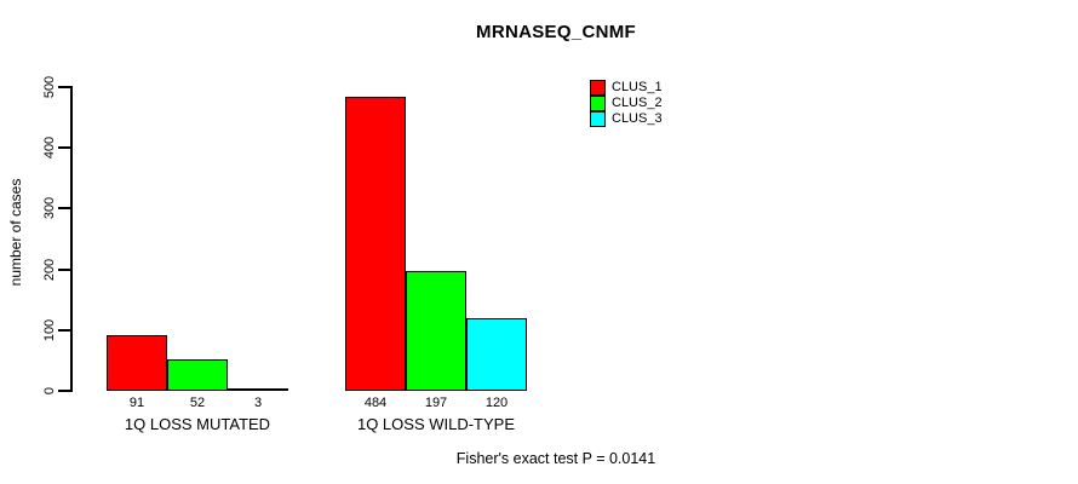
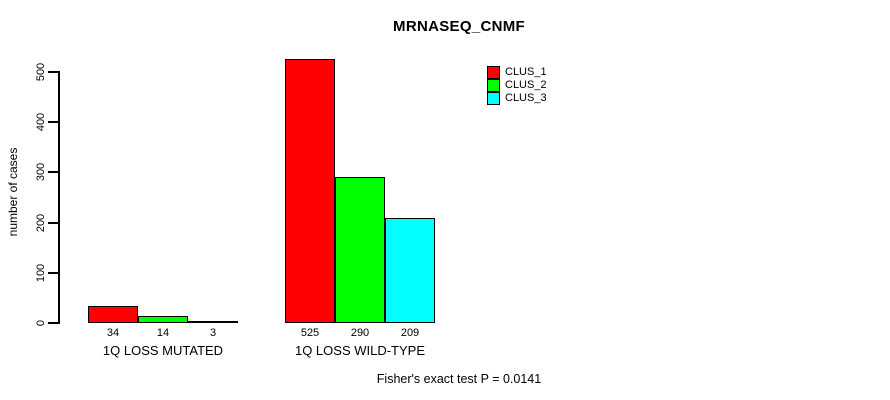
CLUS_1/1Q LOSS MUTATED: 91 -> 34
CLUS_2/1Q LOSS MUTATED: 52 -> 14
CLUS_1/1Q LOSS WILD-TYPE: 484 -> 525
CLUS_2/1Q LOSS WILD-TYPE: 197 -> 290
CLUS_3/1Q LOSS WILD-TYPE: 120 -> 209
